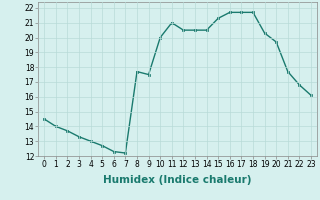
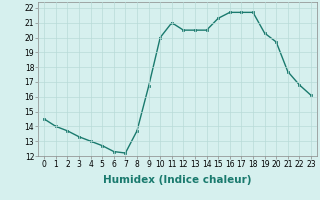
8: 17.7 -> 13.7
9: 17.5 -> 16.7
